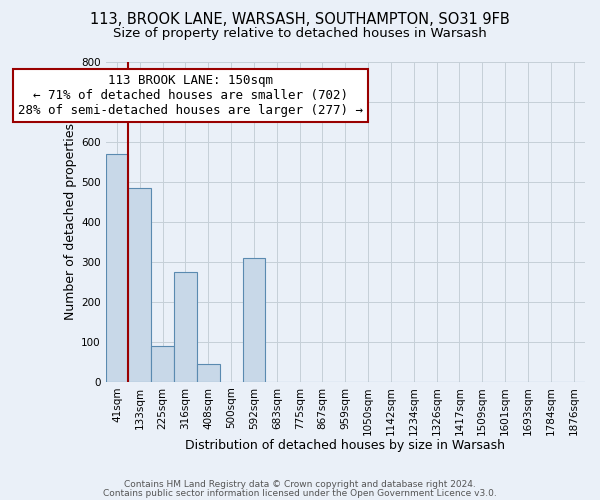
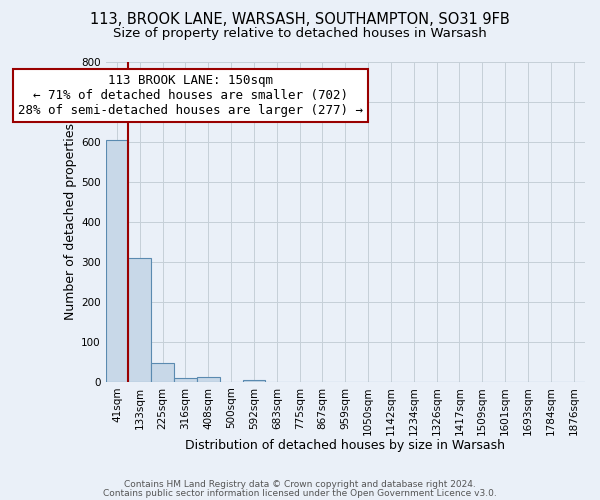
41sqm: 570 -> 605
133sqm: 485 -> 310
225sqm: 90 -> 47
316sqm: 275 -> 10
408sqm: 45 -> 12
592sqm: 310 -> 5
